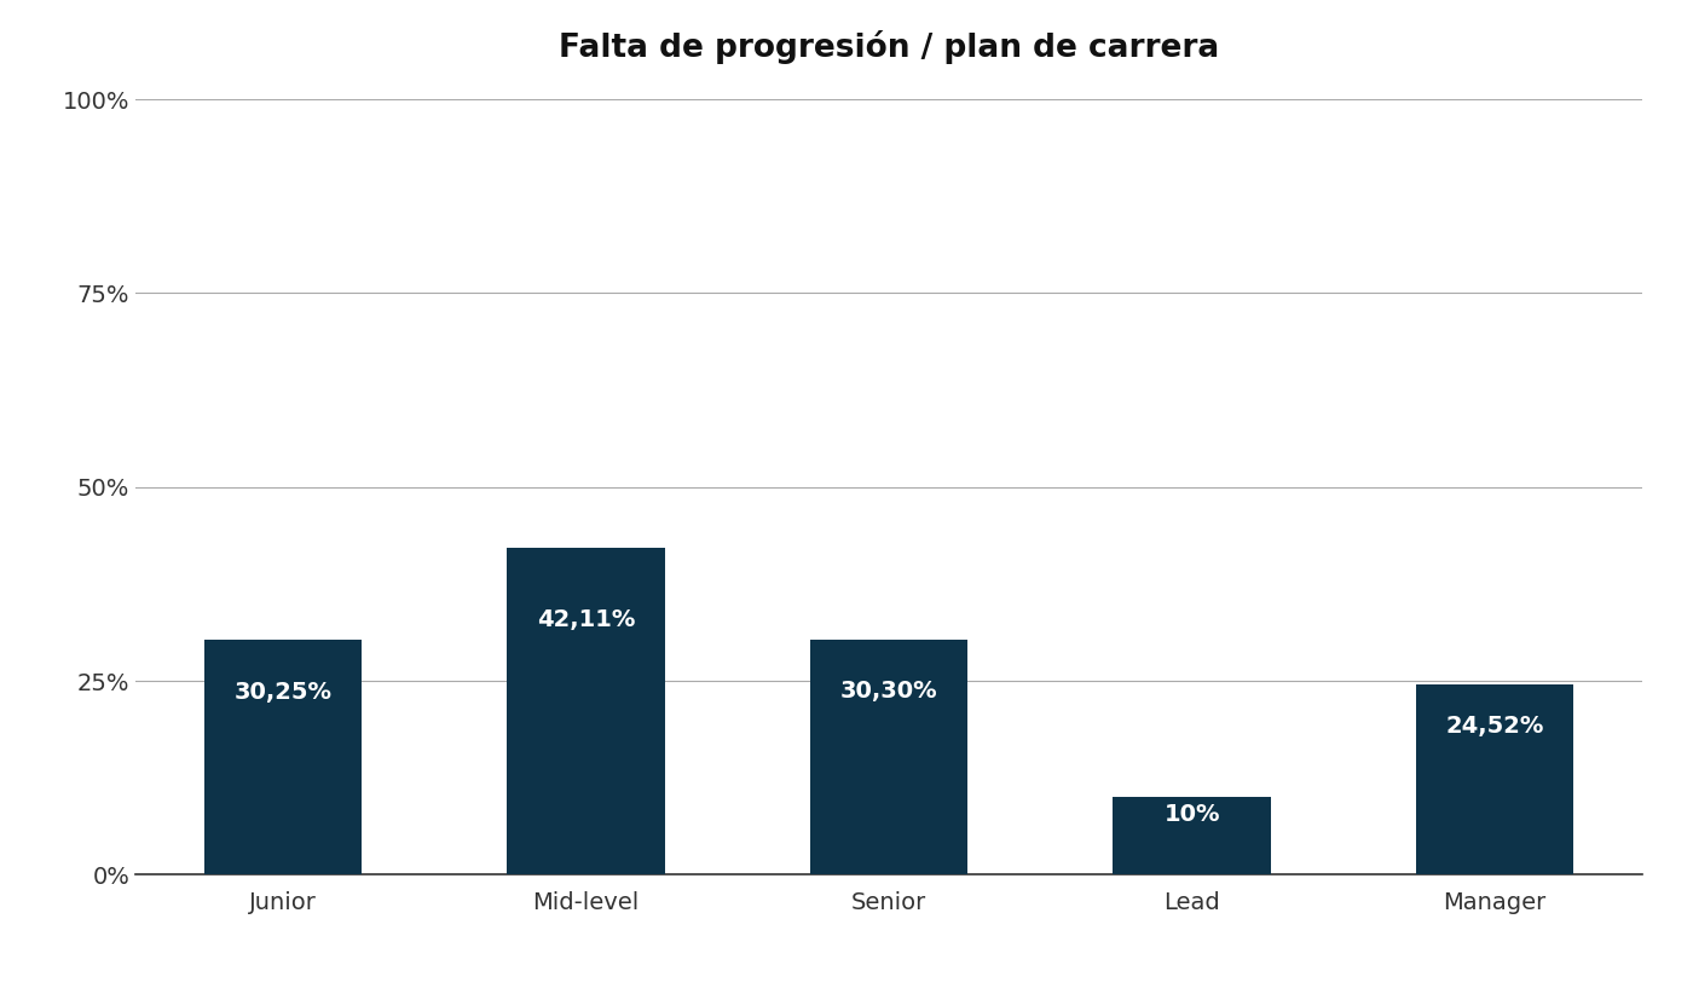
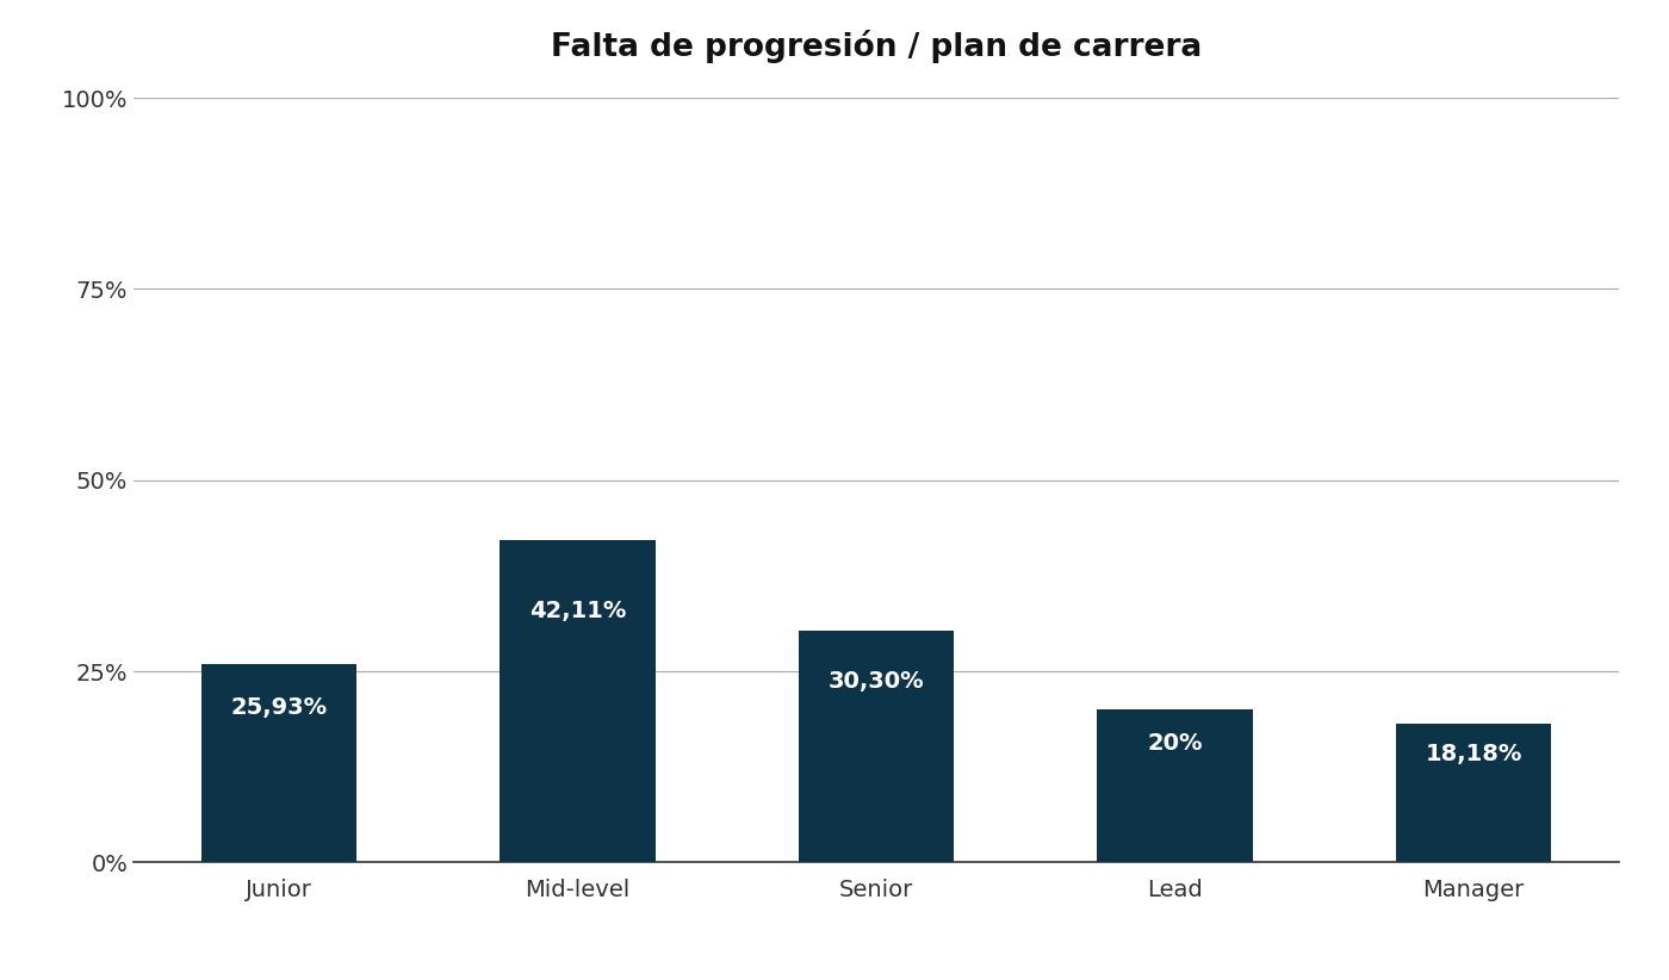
Junior: 30,25% -> 25,93%
Lead: 10% -> 20%
Manager: 24,52% -> 18,18%
